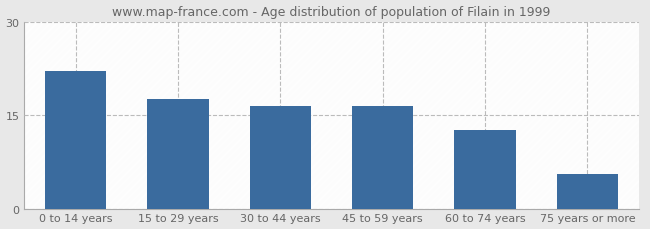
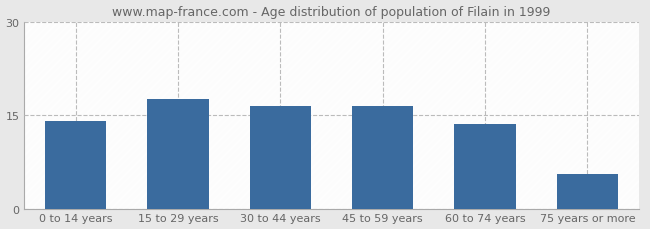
0 to 14 years: 22.0 -> 14.0
60 to 74 years: 12.6 -> 13.5
